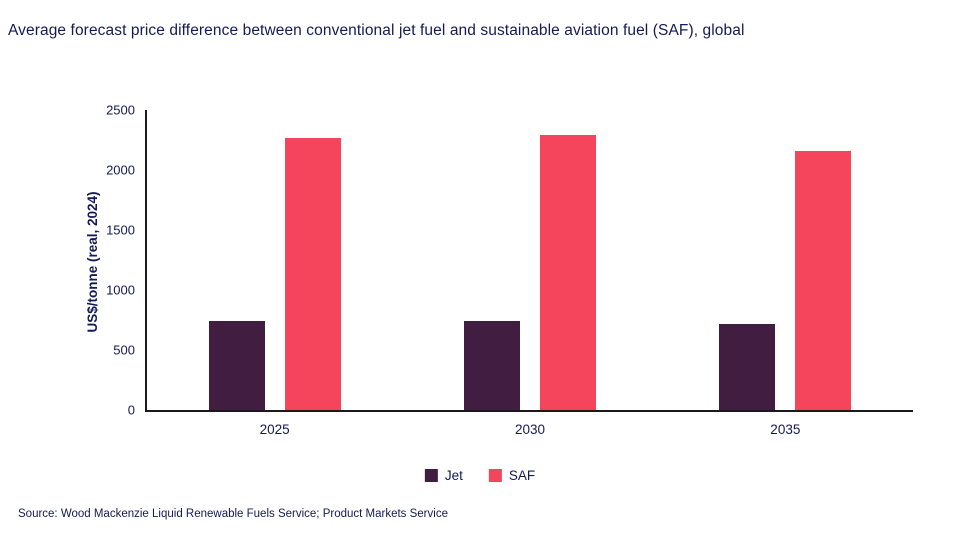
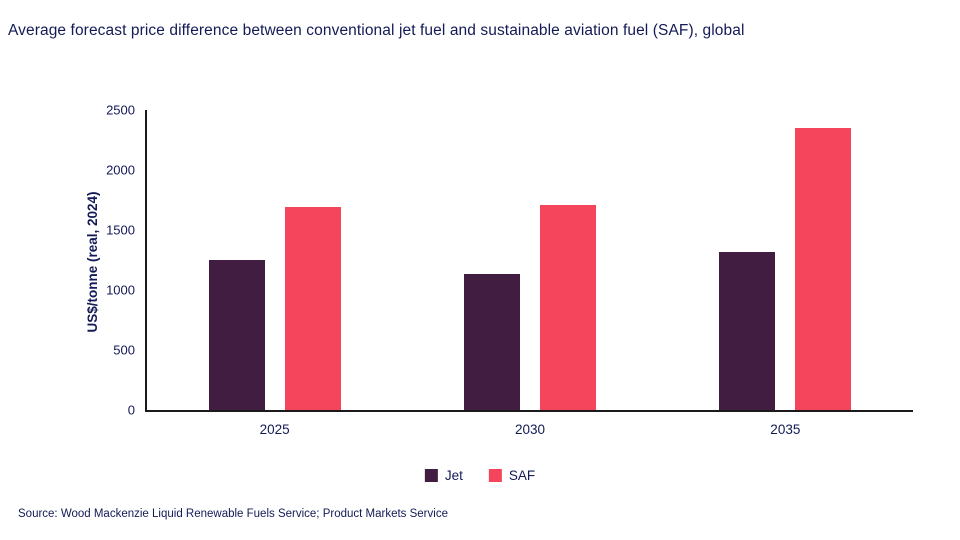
Jet/2025: 740 -> 1250
SAF/2025: 2270 -> 1690
Jet/2030: 740 -> 1130
SAF/2030: 2300 -> 1710
Jet/2035: 720 -> 1320
SAF/2035: 2160 -> 2350
